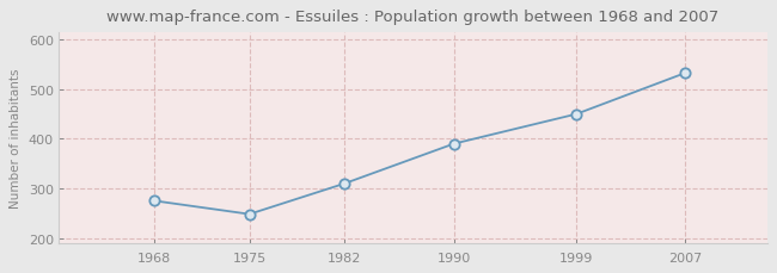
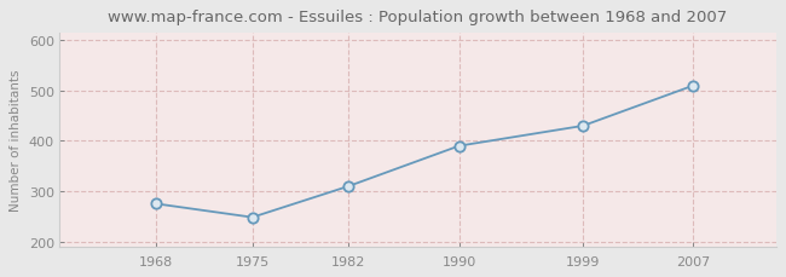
1999: 450 -> 430
2007: 533 -> 510
